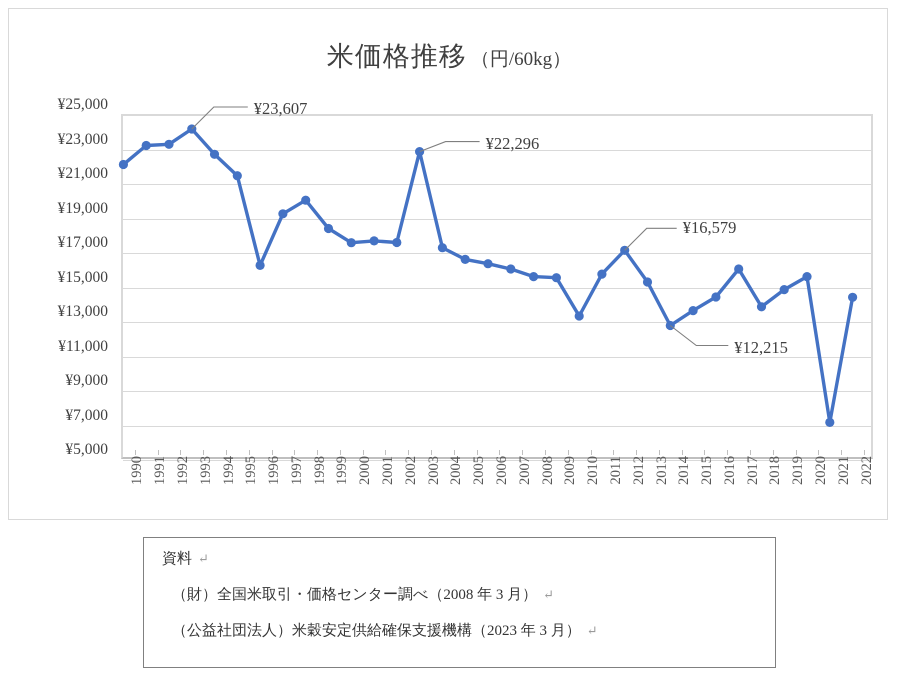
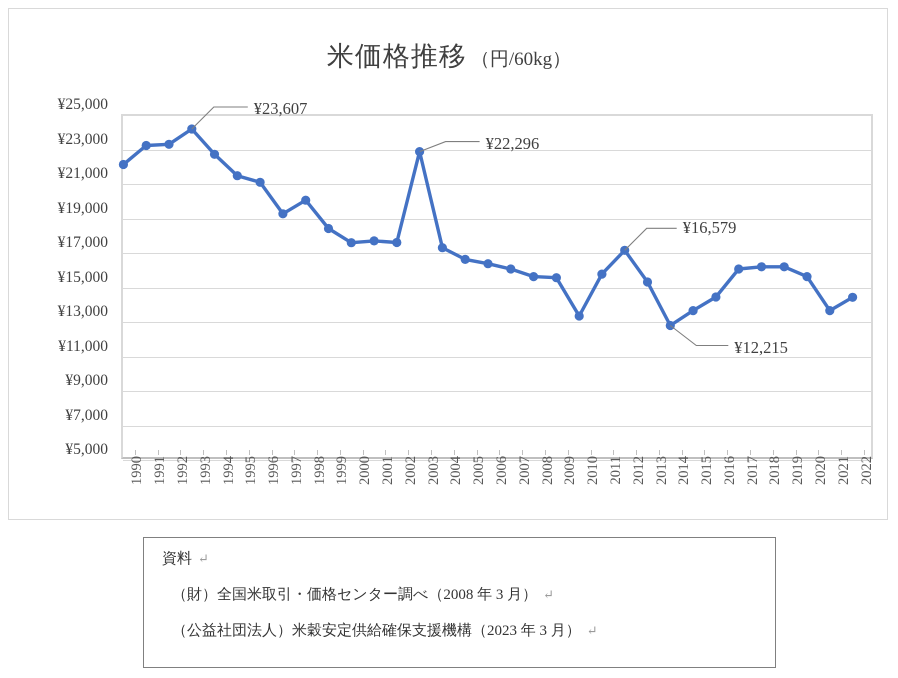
1996: ¥15700 -> ¥20500
2018: ¥13300 -> ¥15600
2019: ¥14300 -> ¥15600
2021: ¥6600 -> ¥13100
